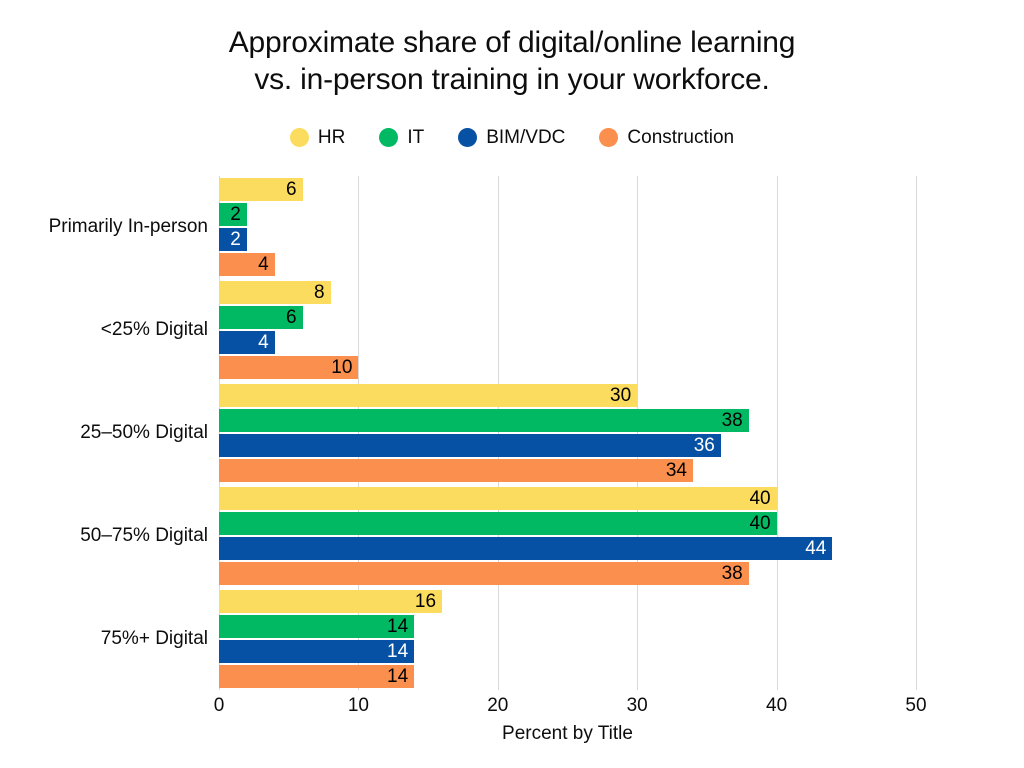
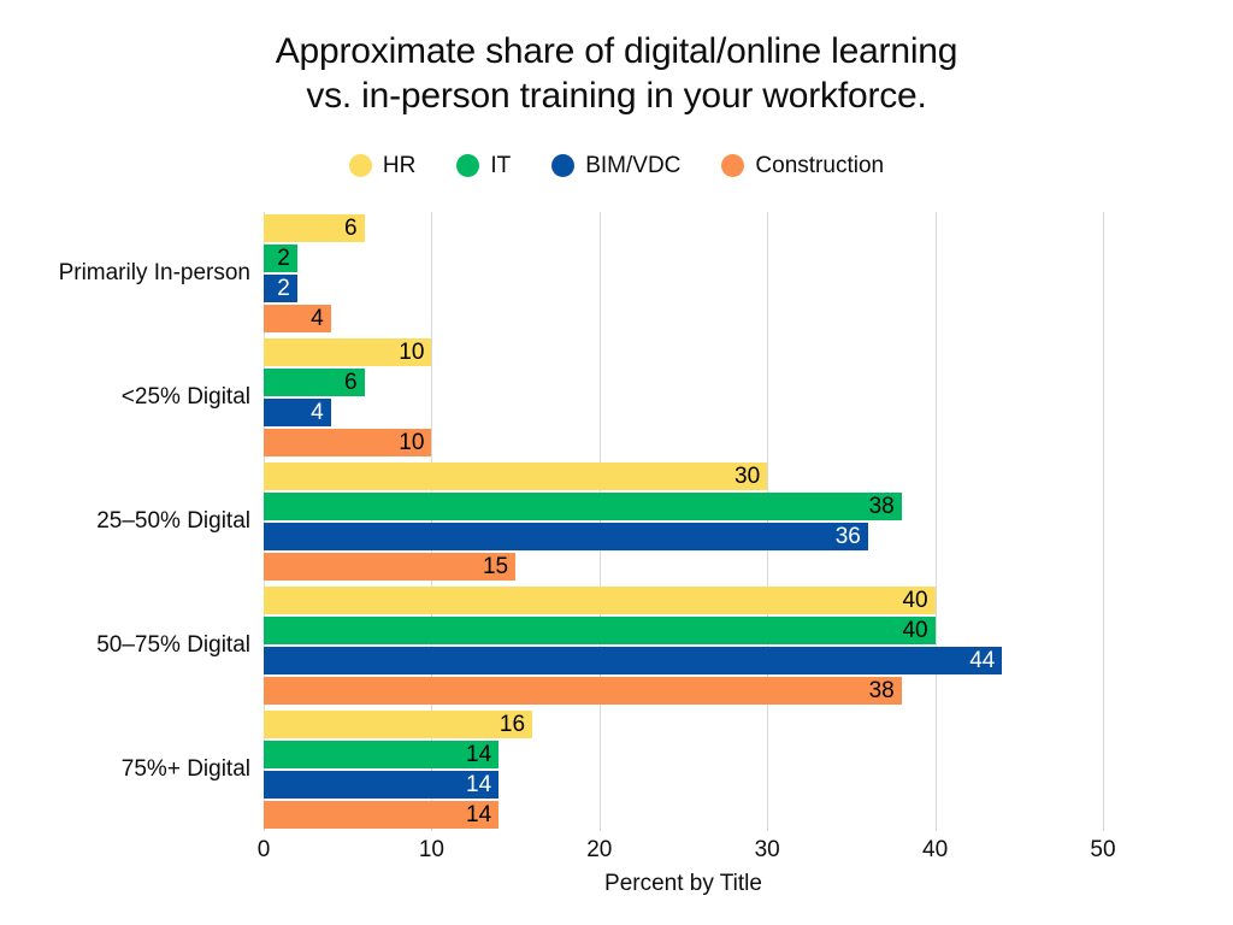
HR/<25% Digital: 8 -> 10
Construction/25–50% Digital: 34 -> 15
